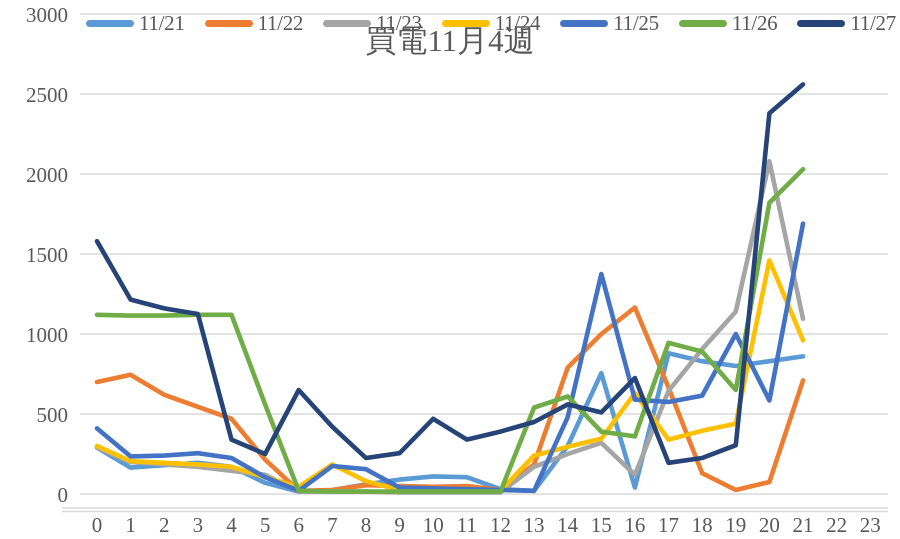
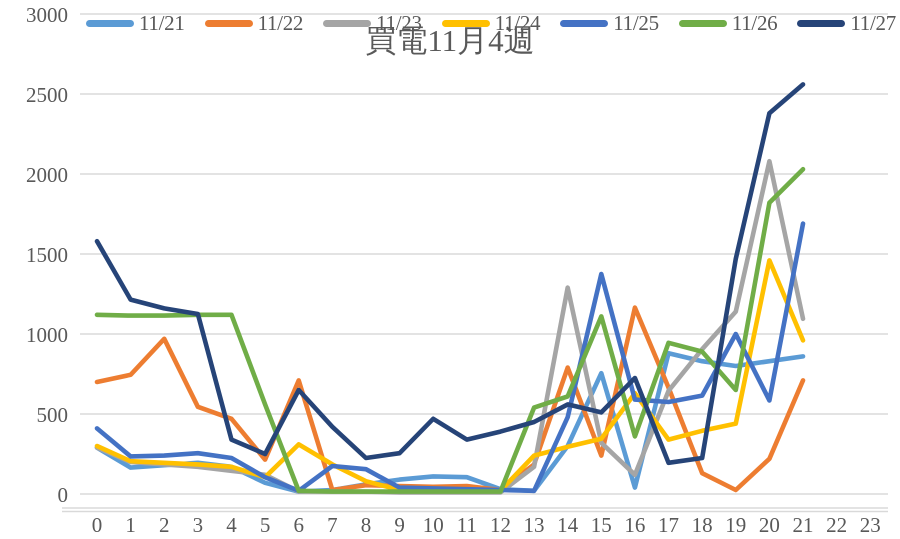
11/22/2: 620 -> 970
11/22/6: 20 -> 710
11/24/6: 40 -> 310
11/23/14: 250 -> 1290
11/22/15: 1000 -> 240
11/26/15: 390 -> 1110
11/27/19: 300 -> 1470
11/22/20: 80 -> 220
